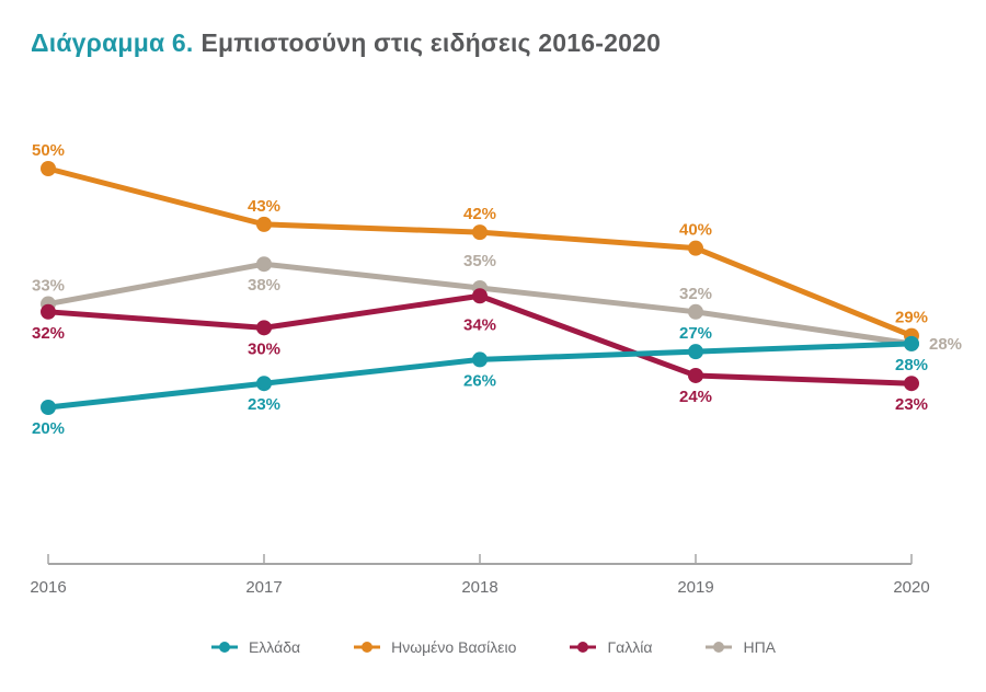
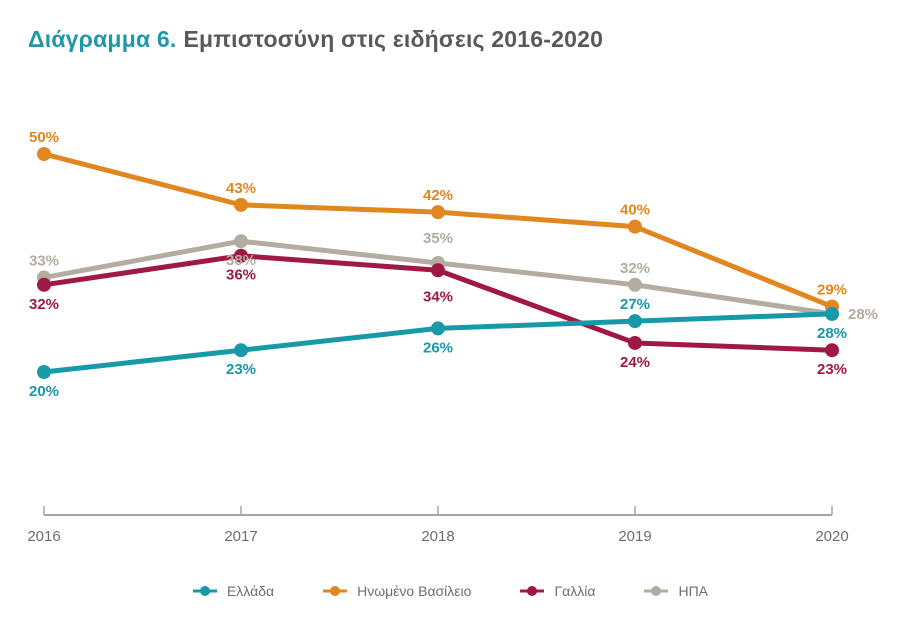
Γαλλία/2017: 30% -> 36%
